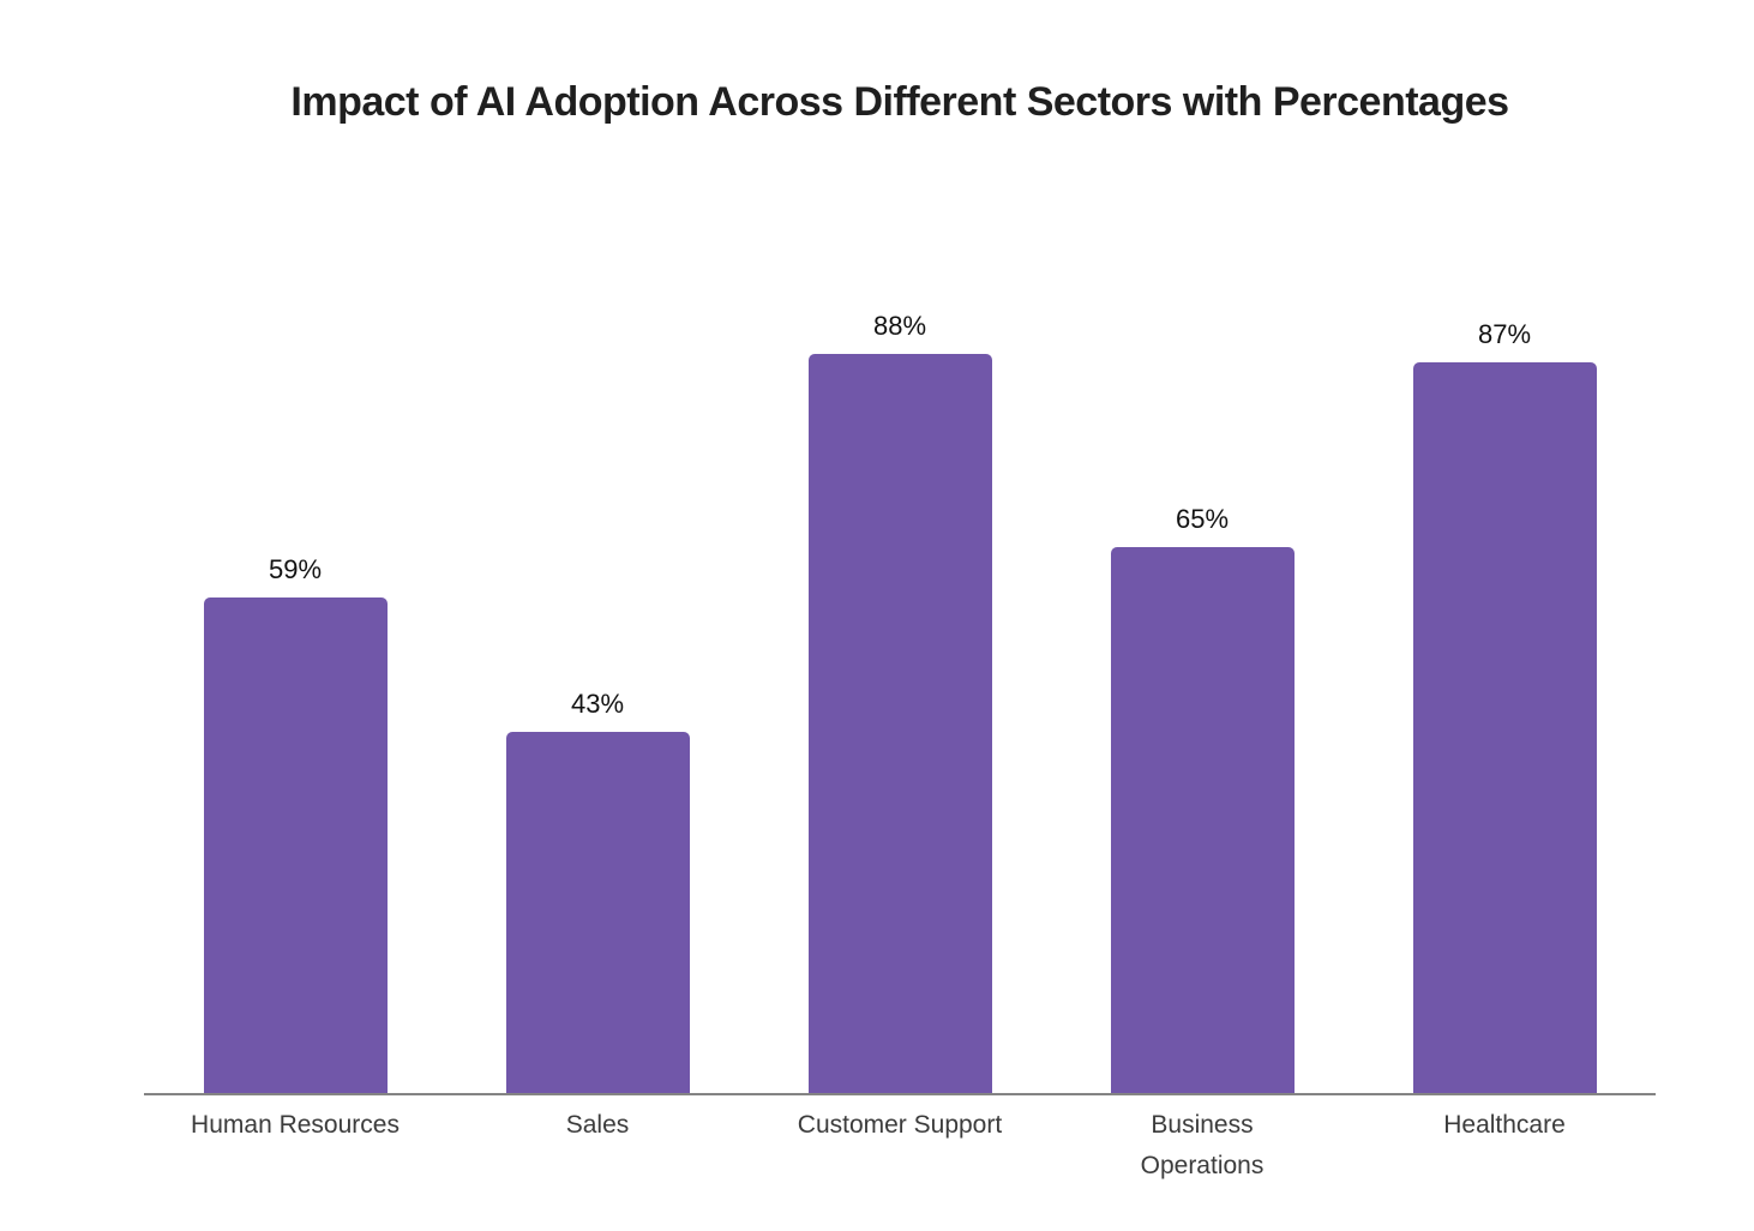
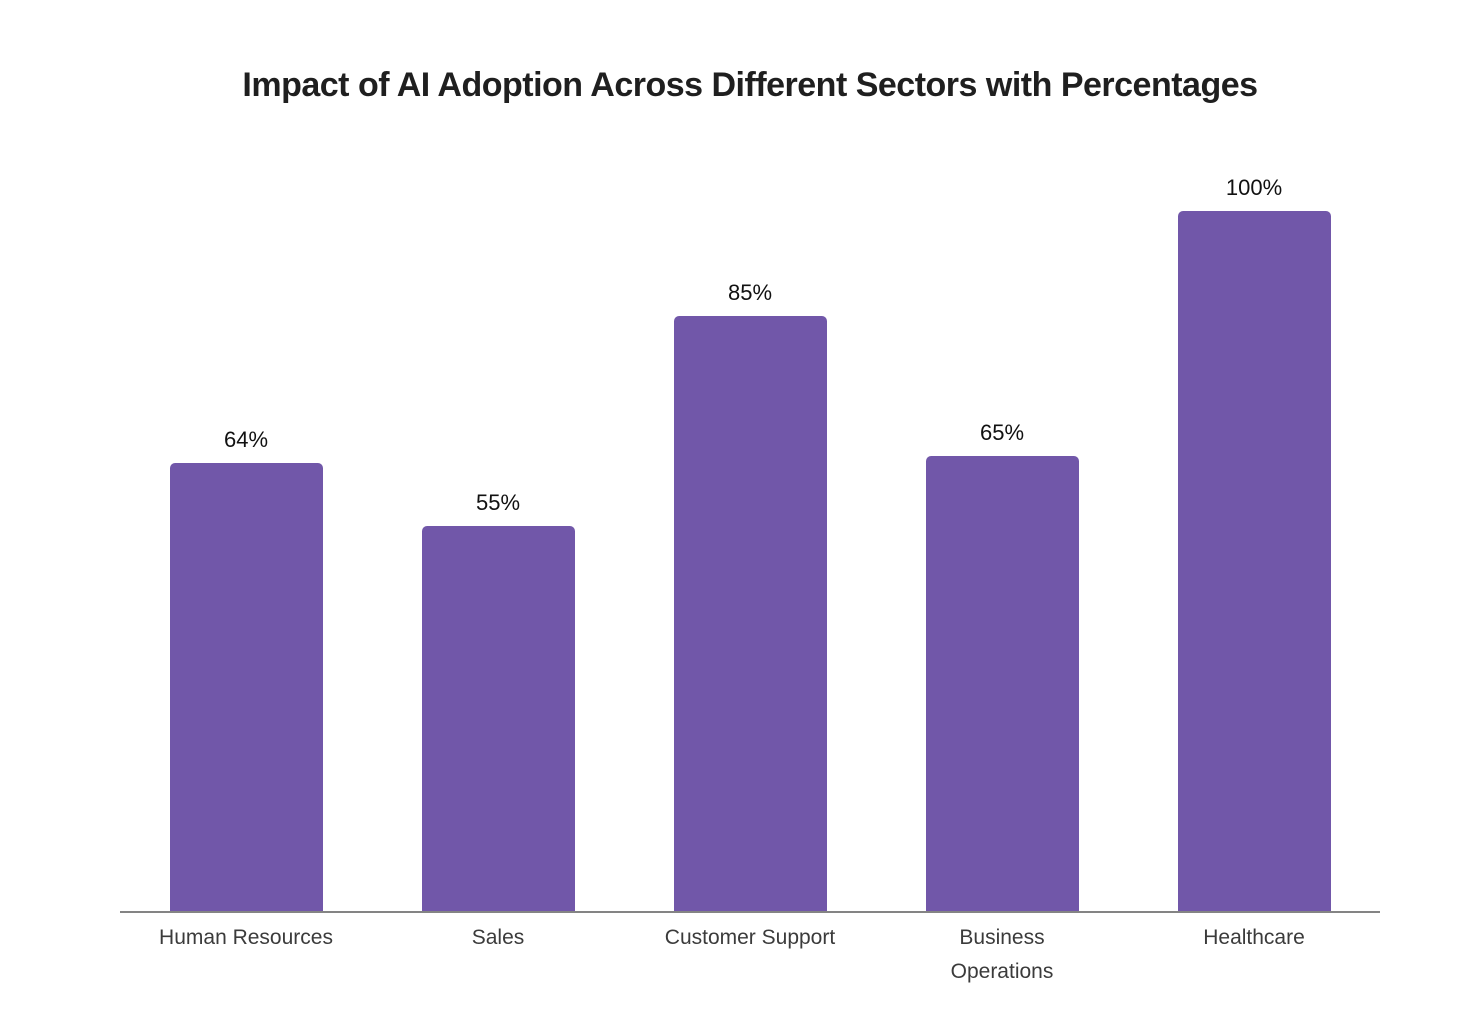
Human Resources: 59% -> 64%
Sales: 43% -> 55%
Customer Support: 88% -> 85%
Healthcare: 87% -> 100%
